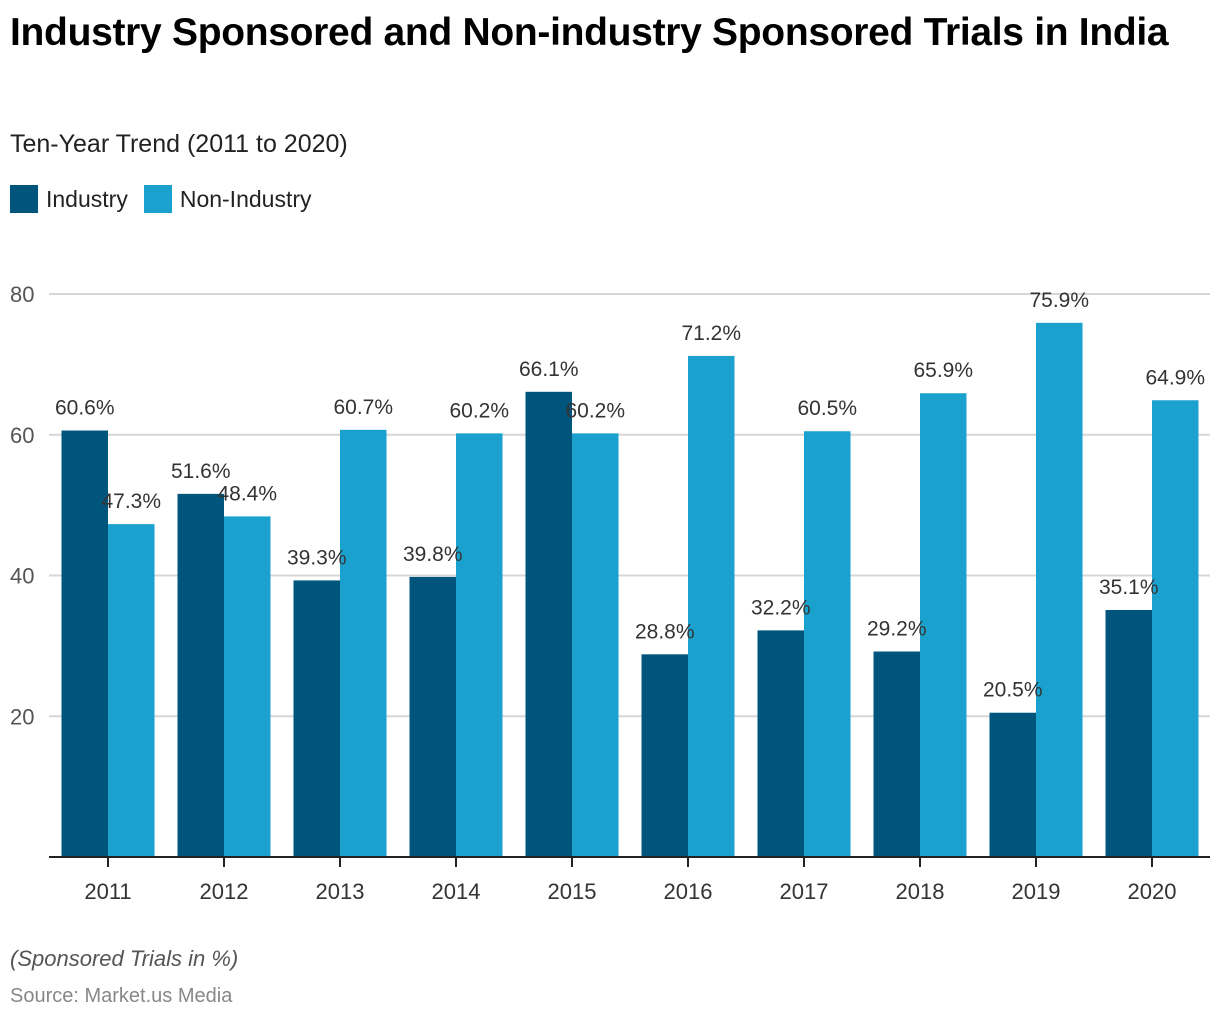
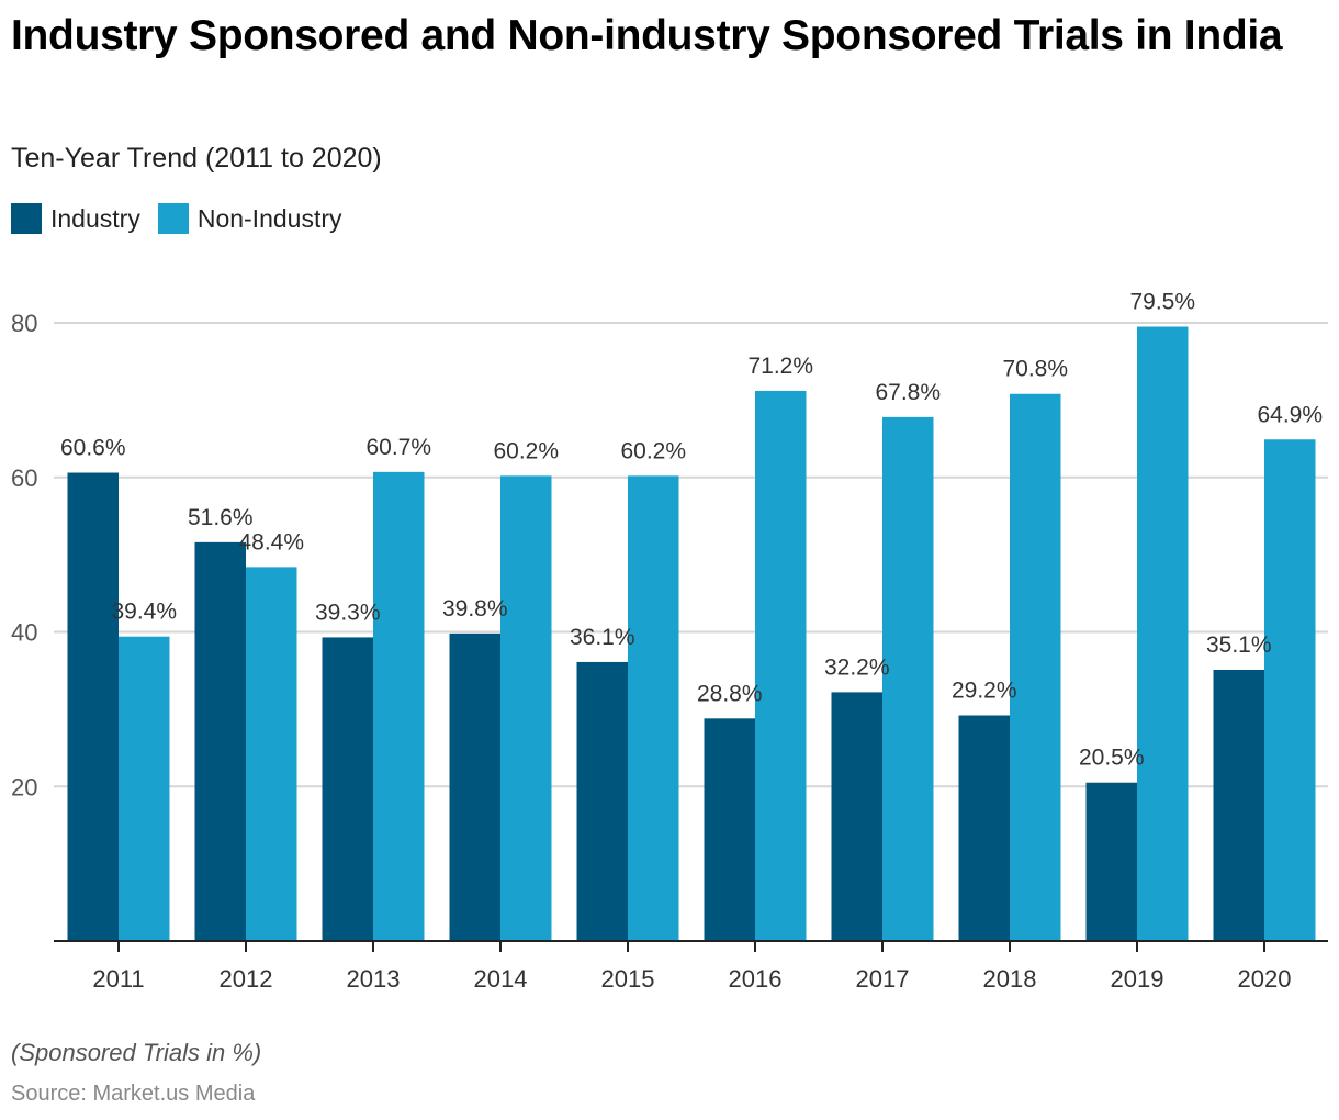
Non-Industry/2011: 47.3% -> 39.4%
Industry/2015: 66.1% -> 36.1%
Non-Industry/2017: 60.5% -> 67.8%
Non-Industry/2018: 65.9% -> 70.8%
Non-Industry/2019: 75.9% -> 79.5%
